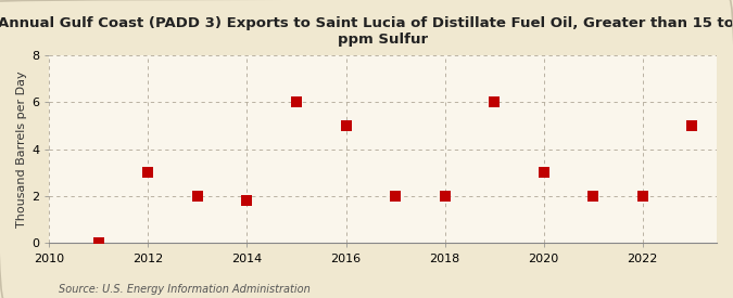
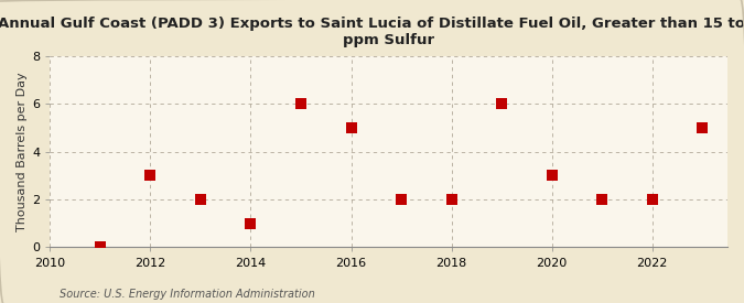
2014: 1.80 -> 1.00
